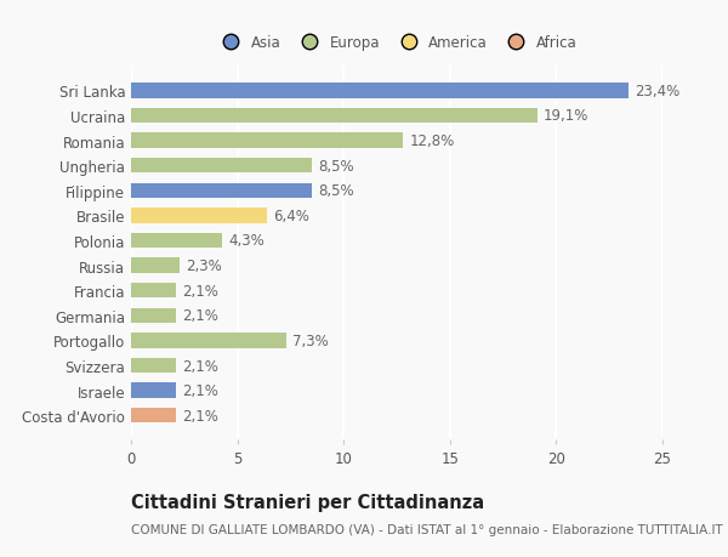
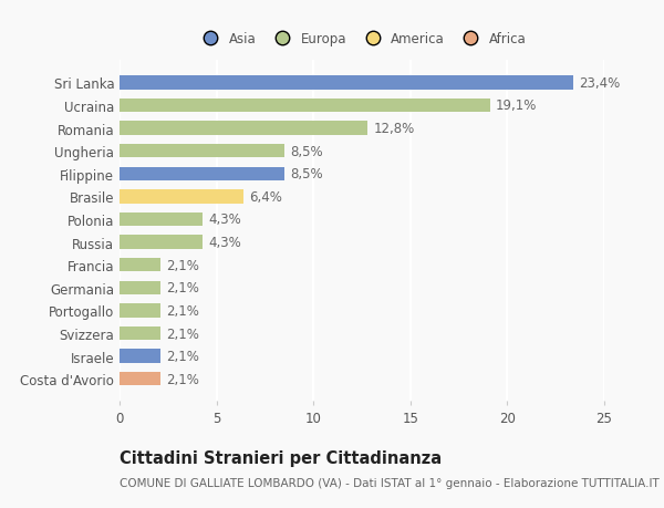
Russia: 2,3% -> 4,3%
Portogallo: 7,3% -> 2,1%
